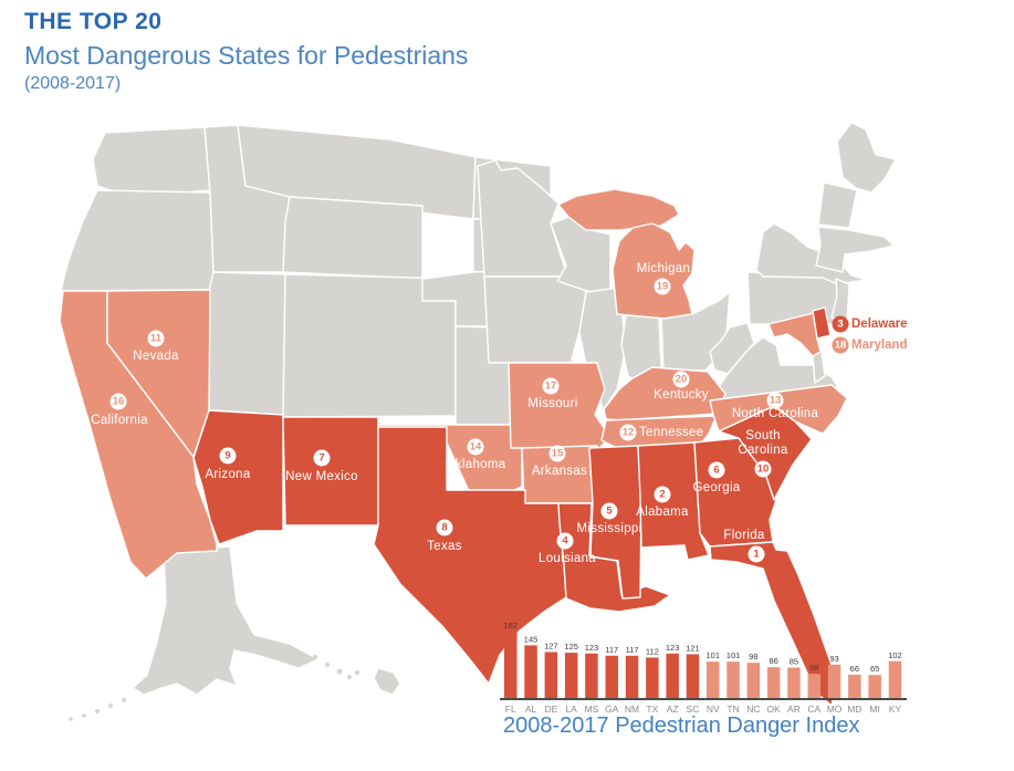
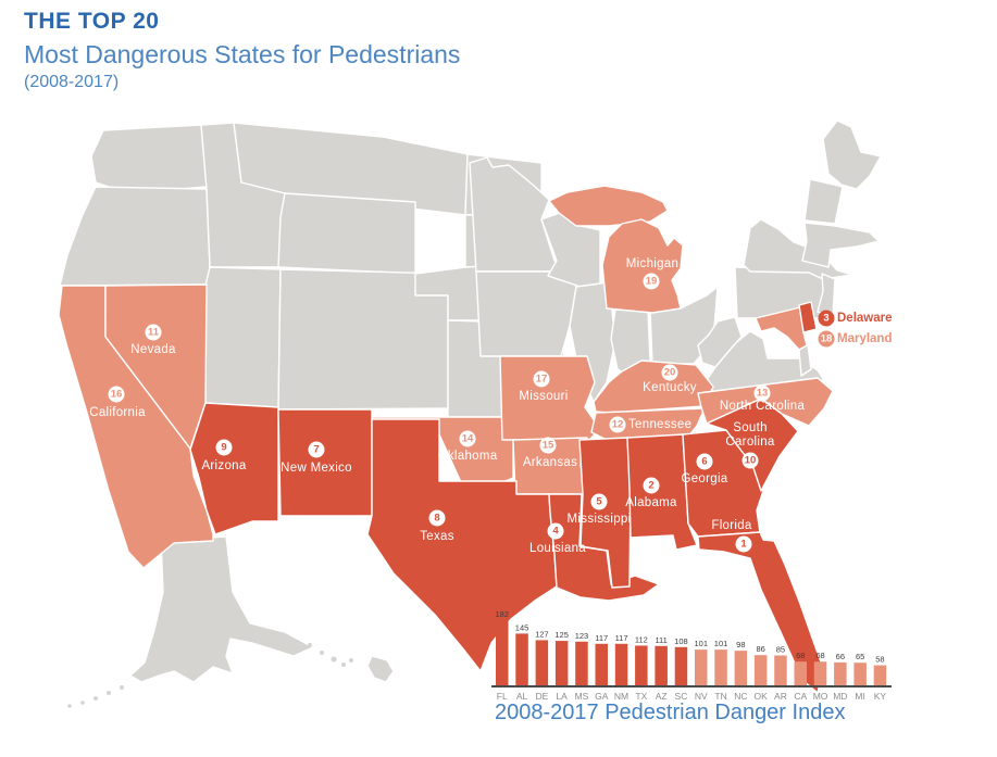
AZ: 123 -> 111
SC: 121 -> 108
MO: 93 -> 68
KY: 102 -> 58
